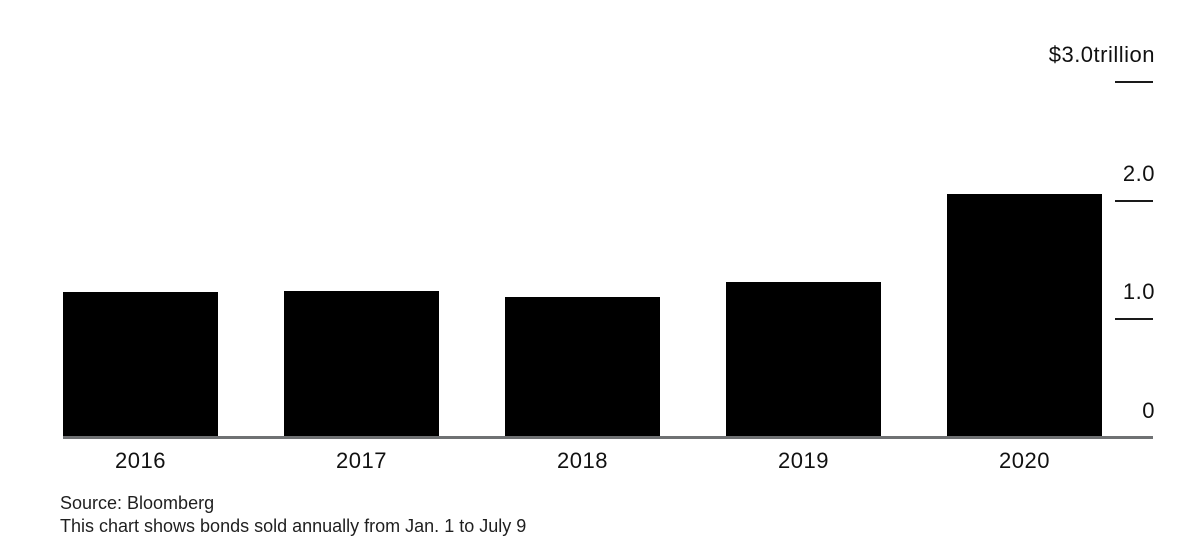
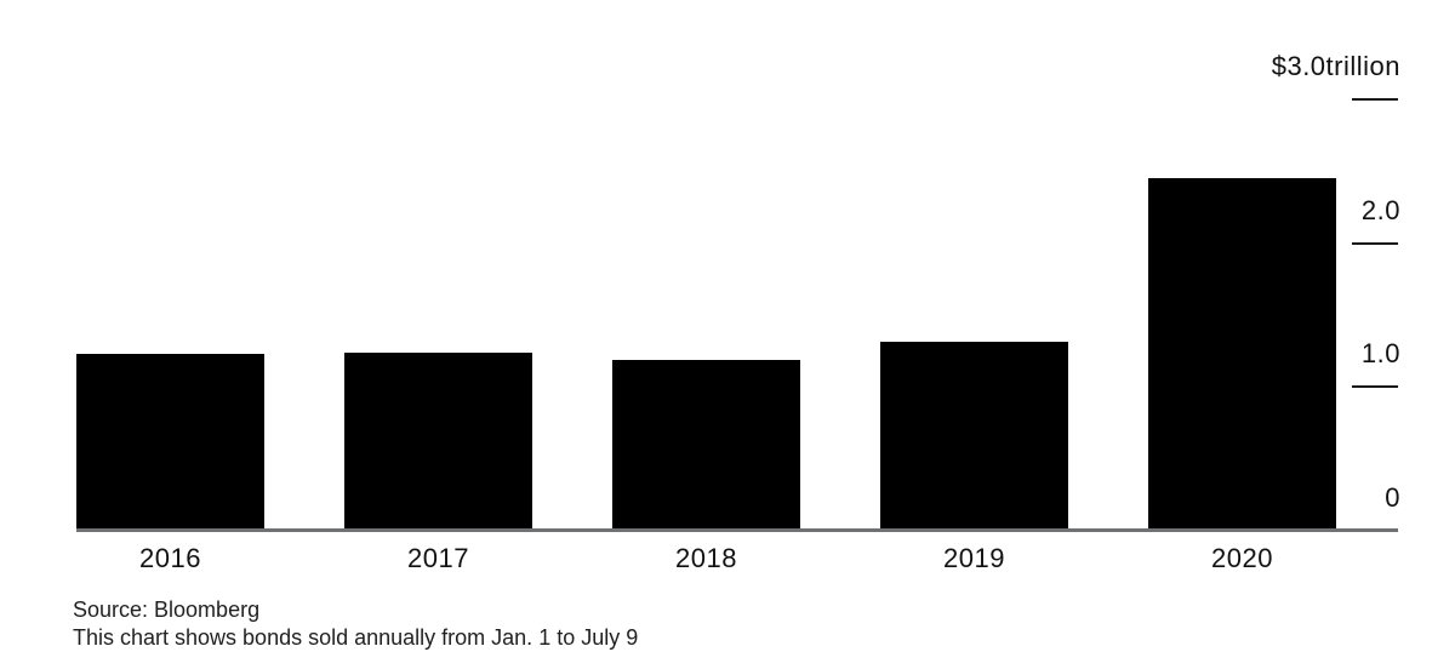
2020: 2.05 -> 2.44
